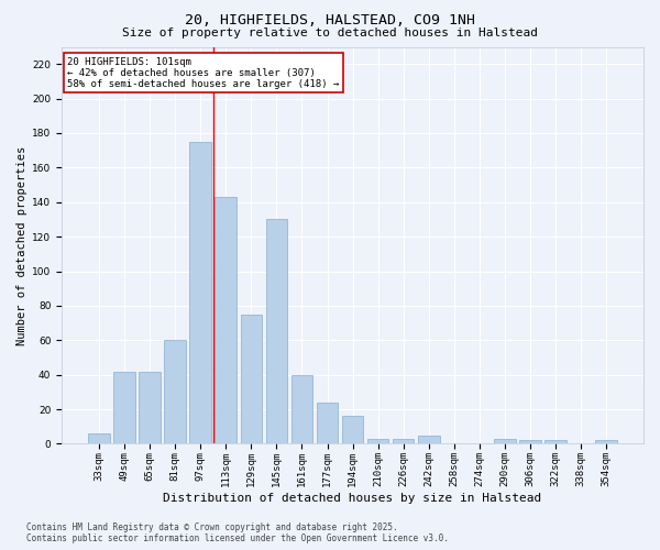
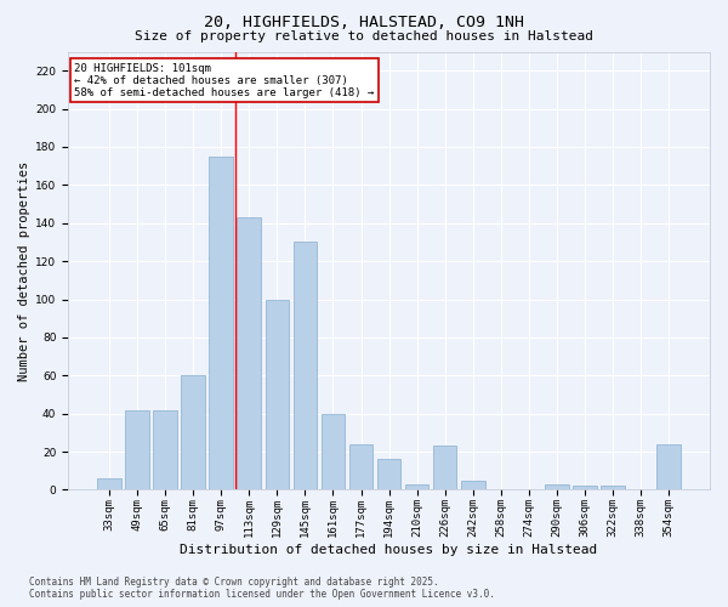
129sqm: 75 -> 100
226sqm: 3 -> 23
354sqm: 2 -> 24
